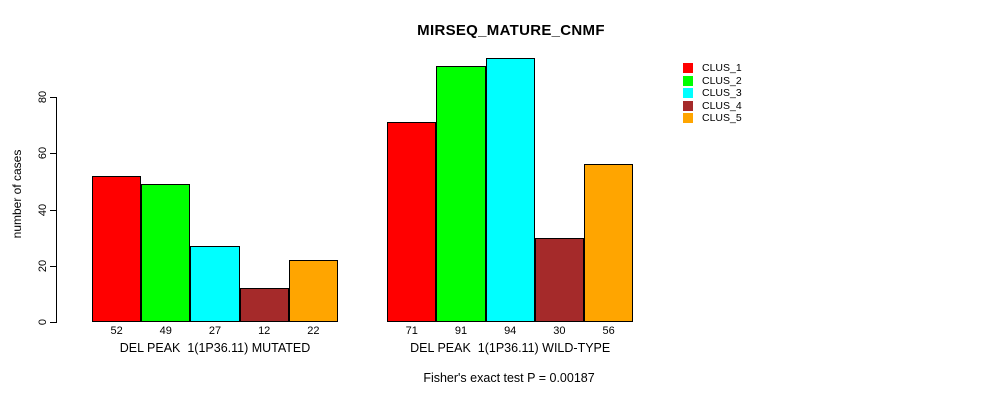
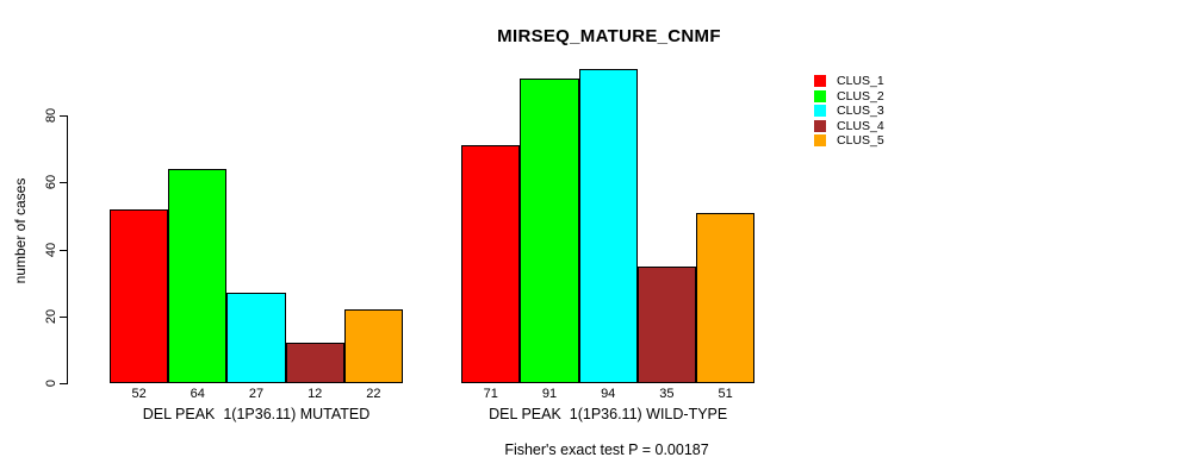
CLUS_2/DEL PEAK 1(1P36.11) MUTATED: 49 -> 64
CLUS_4/DEL PEAK 1(1P36.11) WILD-TYPE: 30 -> 35
CLUS_5/DEL PEAK 1(1P36.11) WILD-TYPE: 56 -> 51
